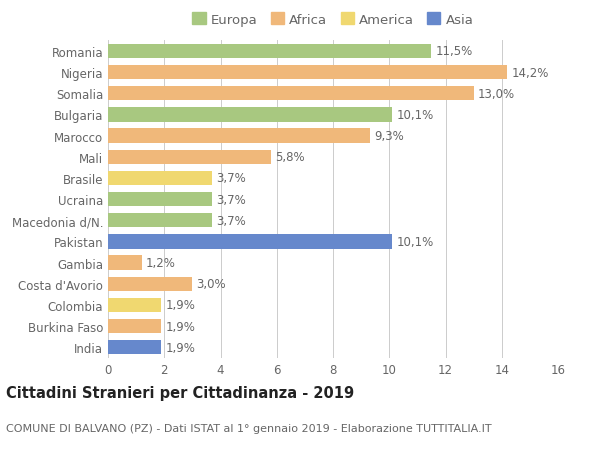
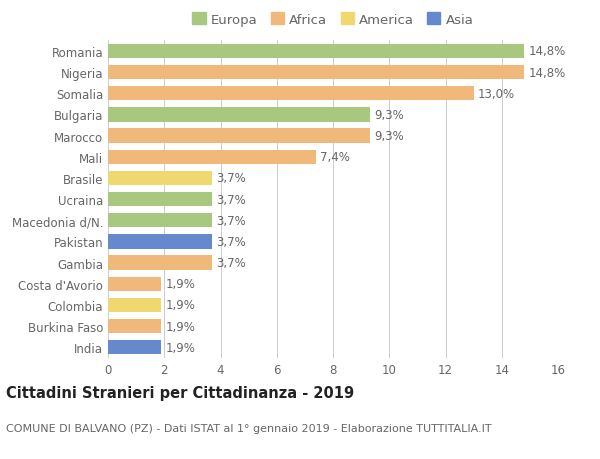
Romania: 11,5% -> 14,8%
Nigeria: 14,2% -> 14,8%
Bulgaria: 10,1% -> 9,3%
Mali: 5,8% -> 7,4%
Pakistan: 10,1% -> 3,7%
Gambia: 1,2% -> 3,7%
Costa d'Avorio: 3,0% -> 1,9%
